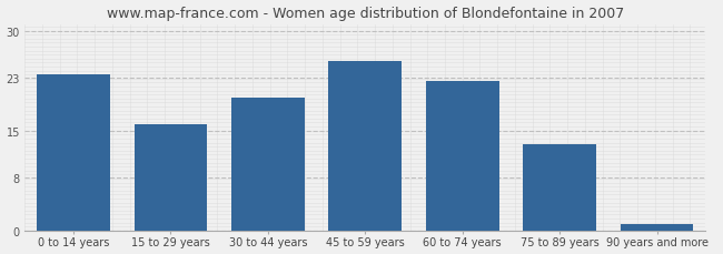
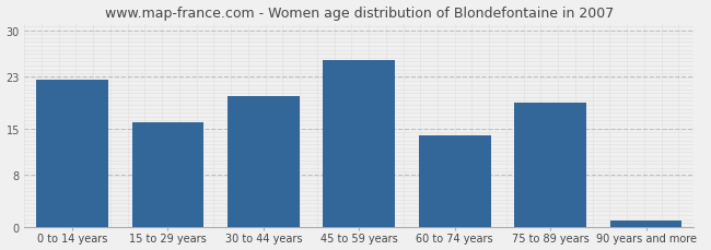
0 to 14 years: 23.5 -> 22.4
60 to 74 years: 22.5 -> 14.0
75 to 89 years: 13.0 -> 19.0
